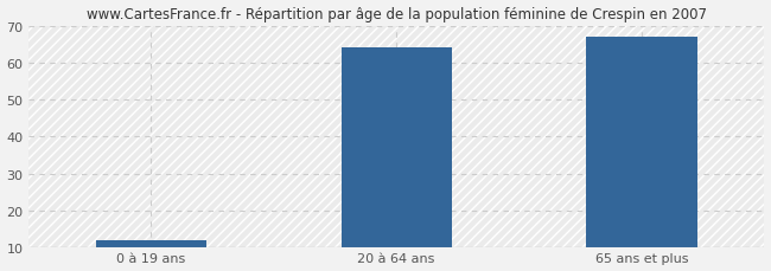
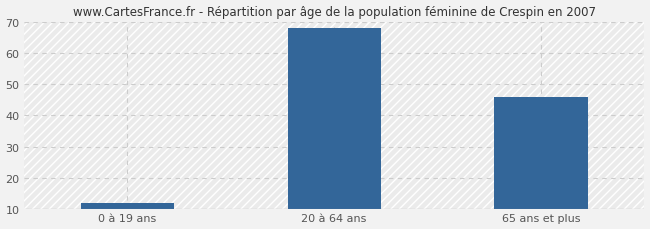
20 à 64 ans: 64 -> 68
65 ans et plus: 67 -> 46
